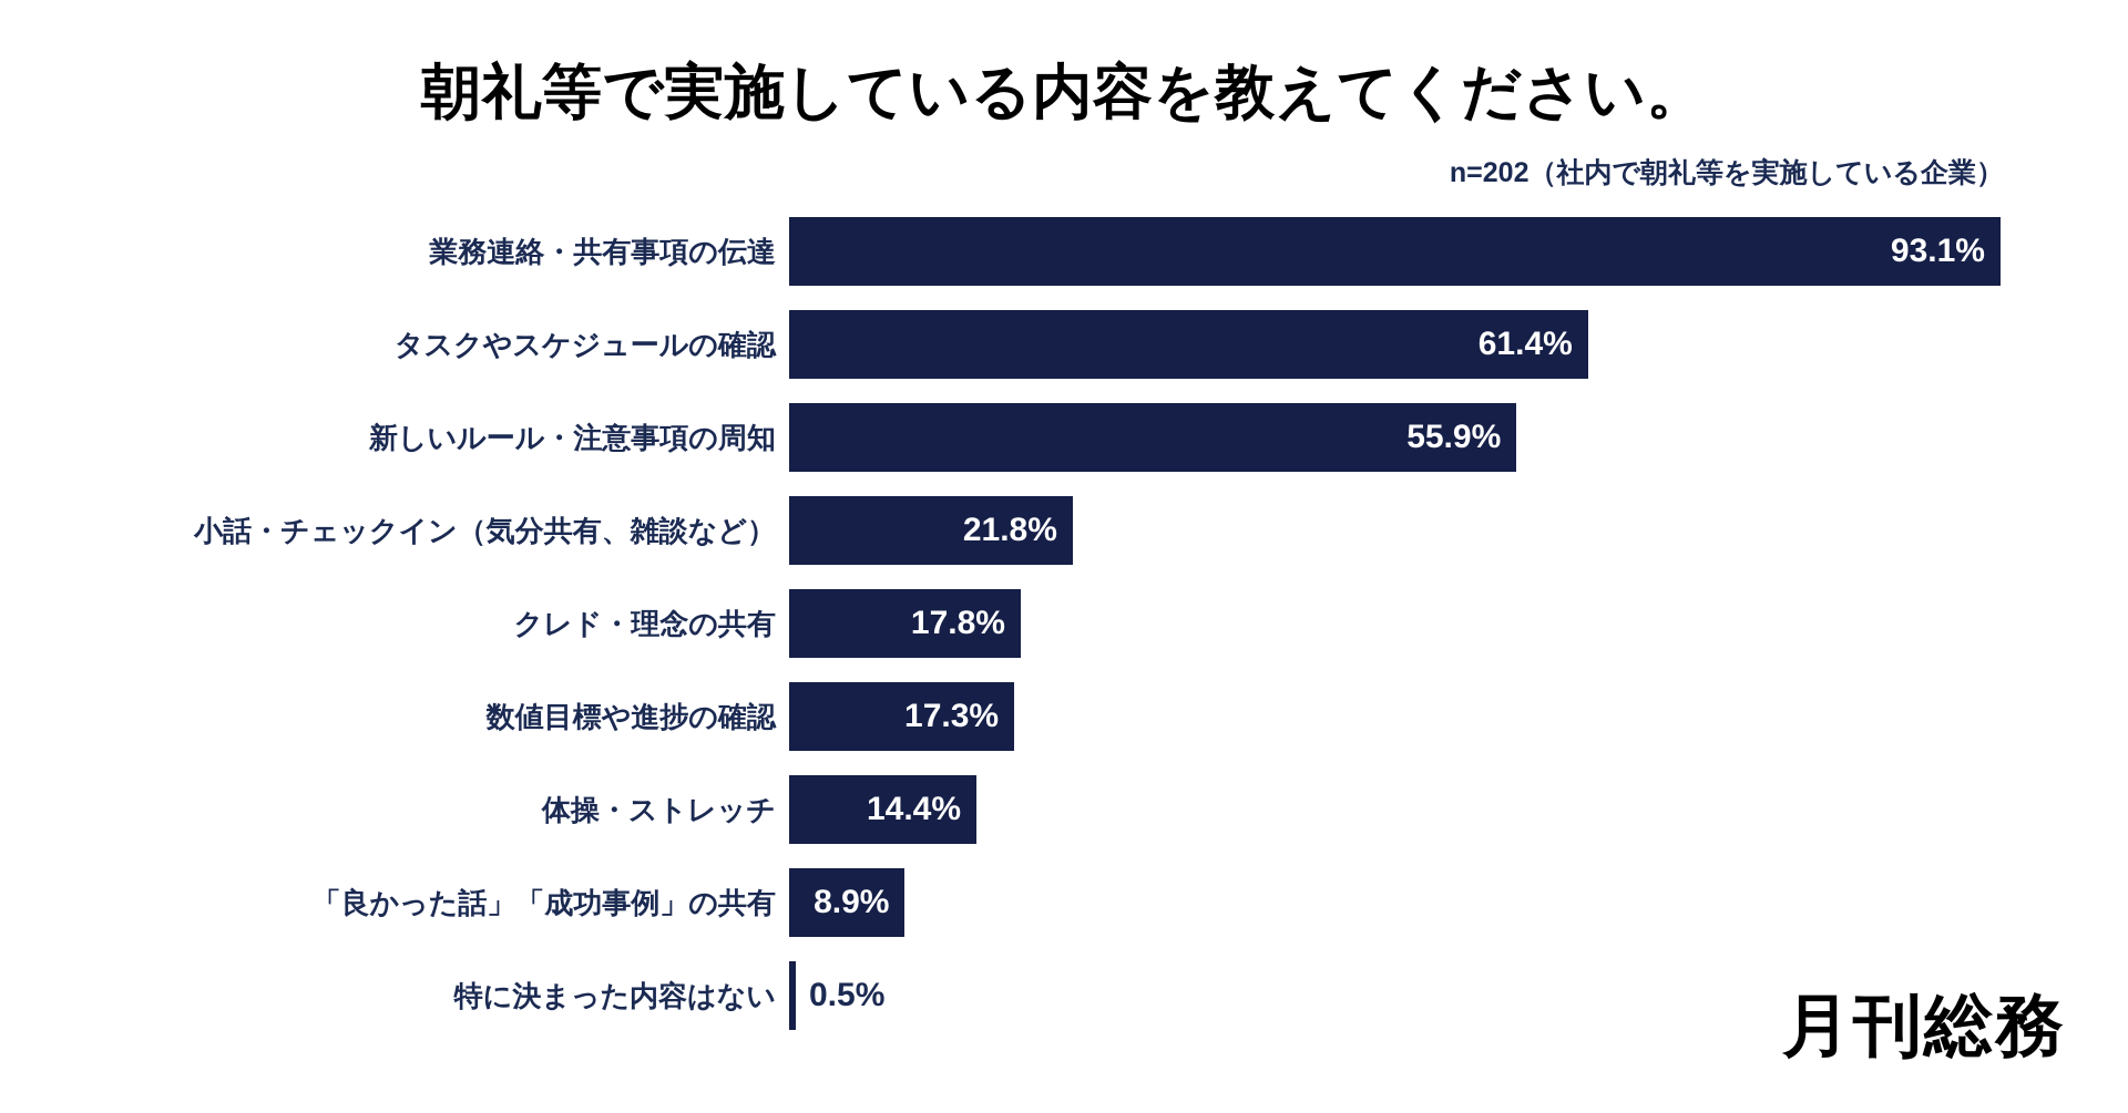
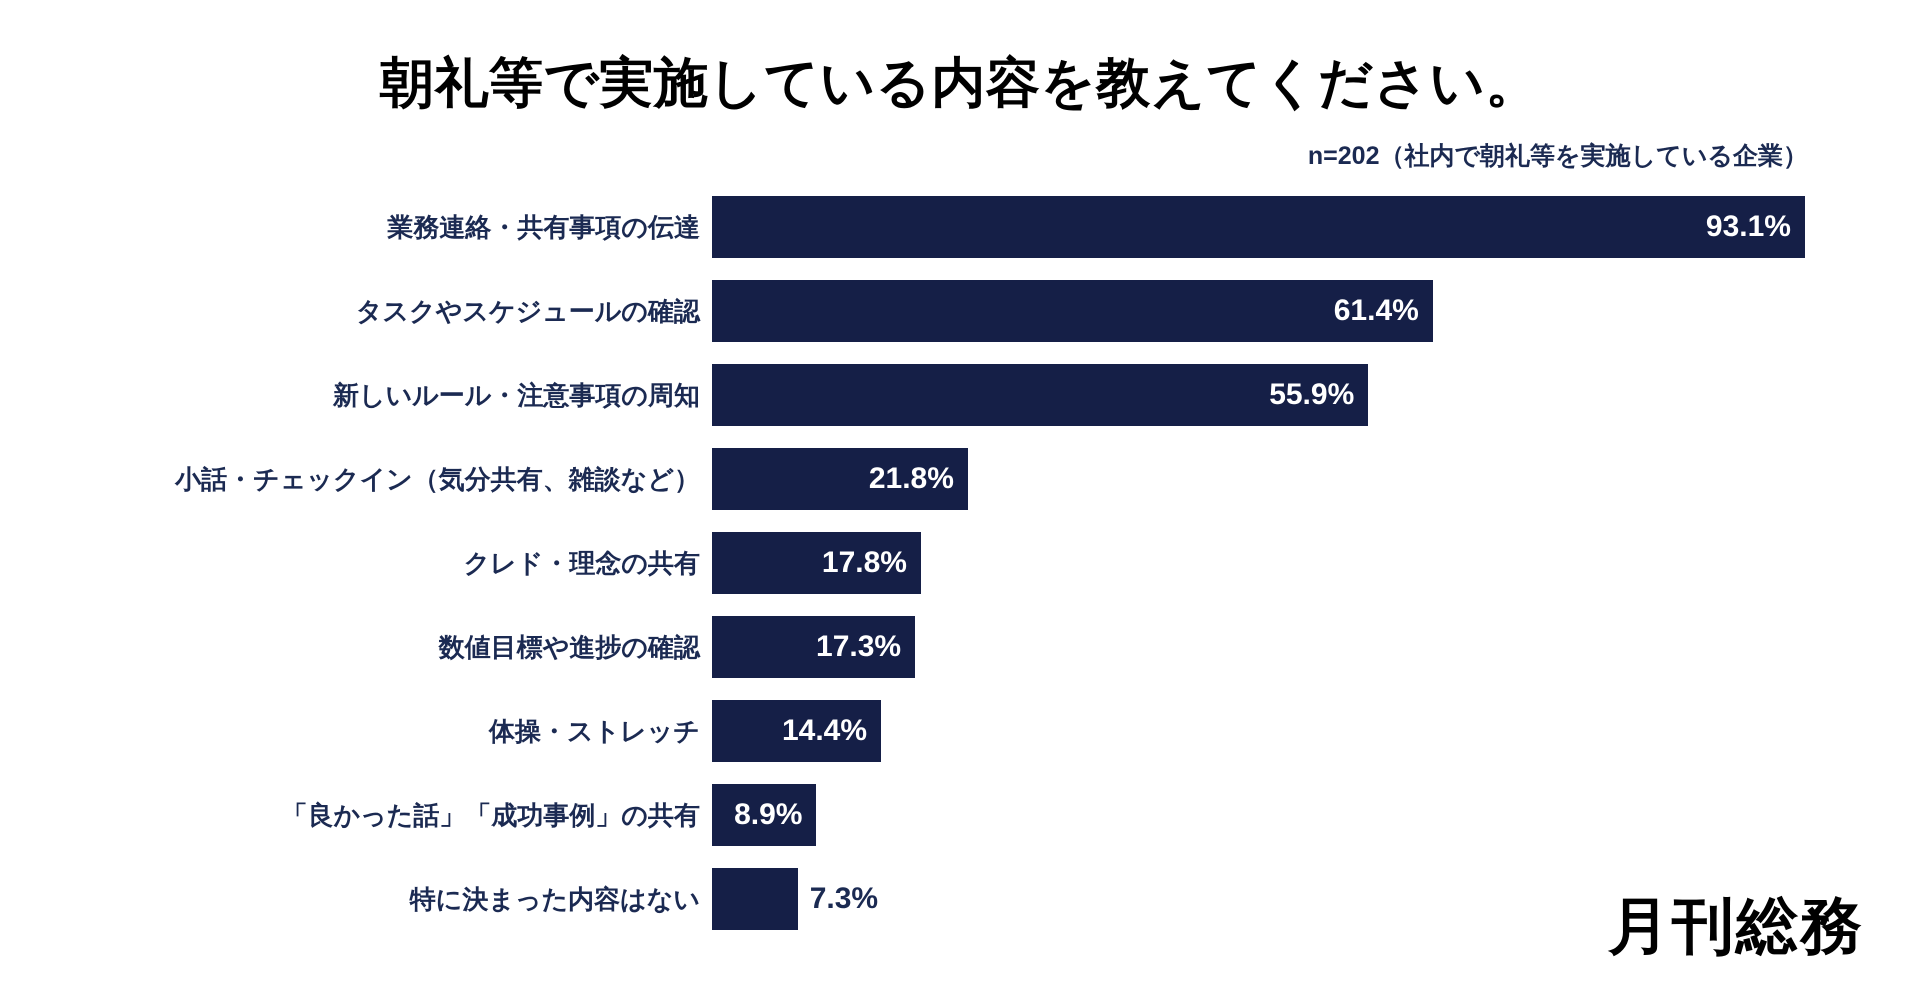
特に決まった内容はない: 0.5% -> 7.3%
